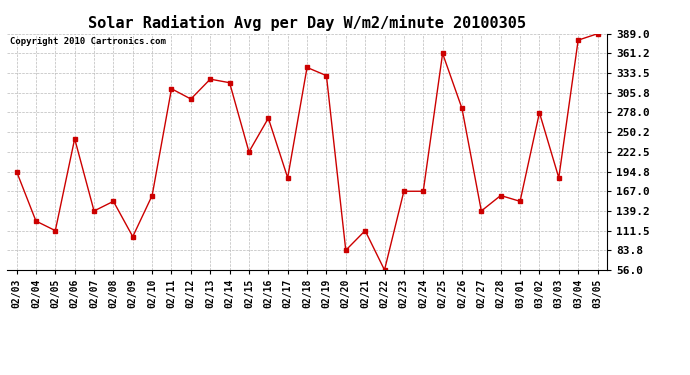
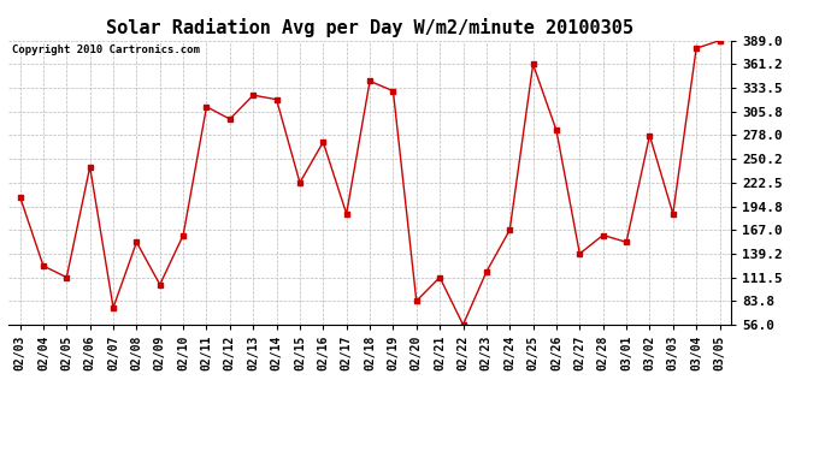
02/03: 195 -> 206
02/07: 139 -> 76
02/23: 167 -> 118
